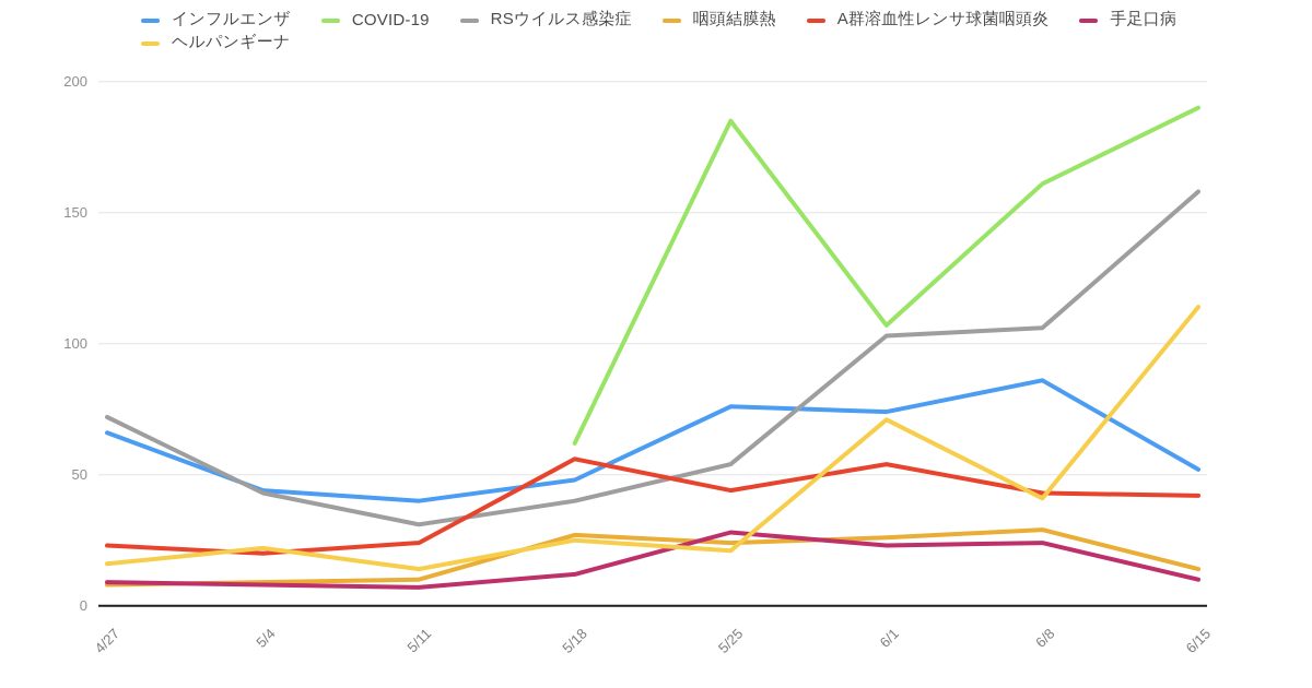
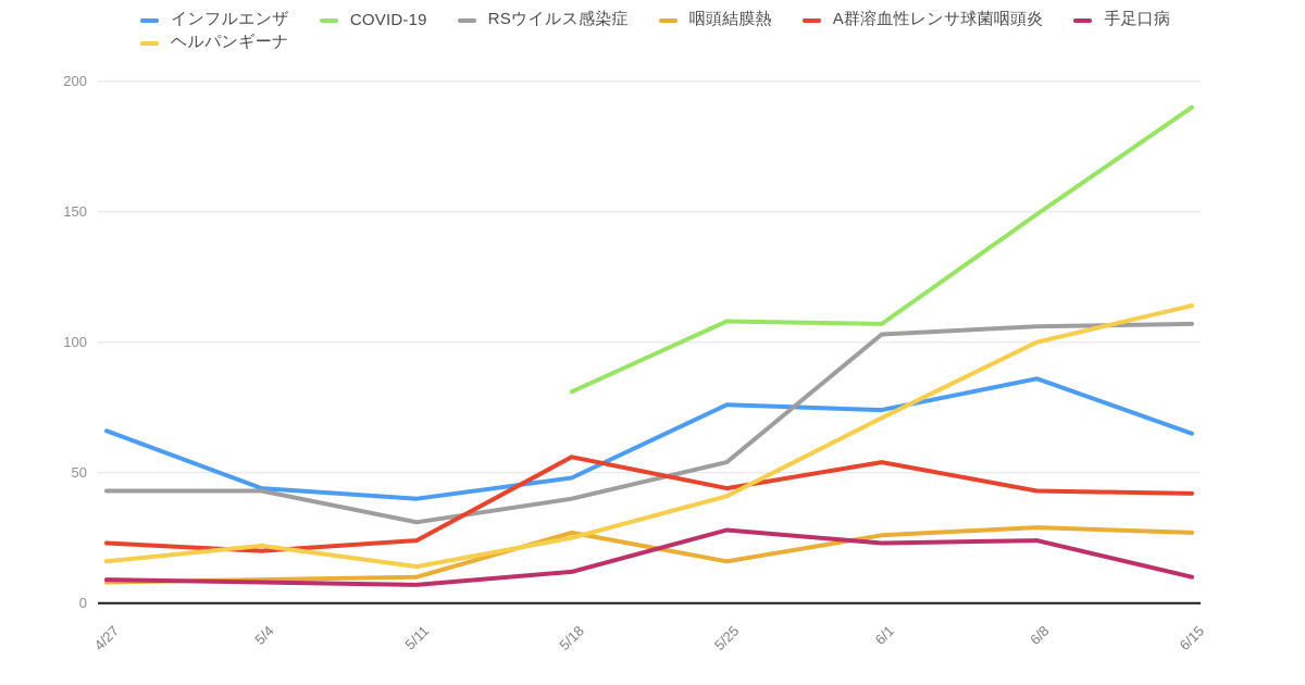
RSウイルス感染症/4/27: 72 -> 43
COVID-19/5/18: 62 -> 81
COVID-19/5/25: 185 -> 108
咽頭結膜熱/5/25: 24 -> 16
ヘルパンギーナ/5/25: 21 -> 41
COVID-19/6/8: 161 -> 149
ヘルパンギーナ/6/8: 41 -> 100
インフルエンザ/6/15: 52 -> 65
RSウイルス感染症/6/15: 158 -> 107
咽頭結膜熱/6/15: 14 -> 27
